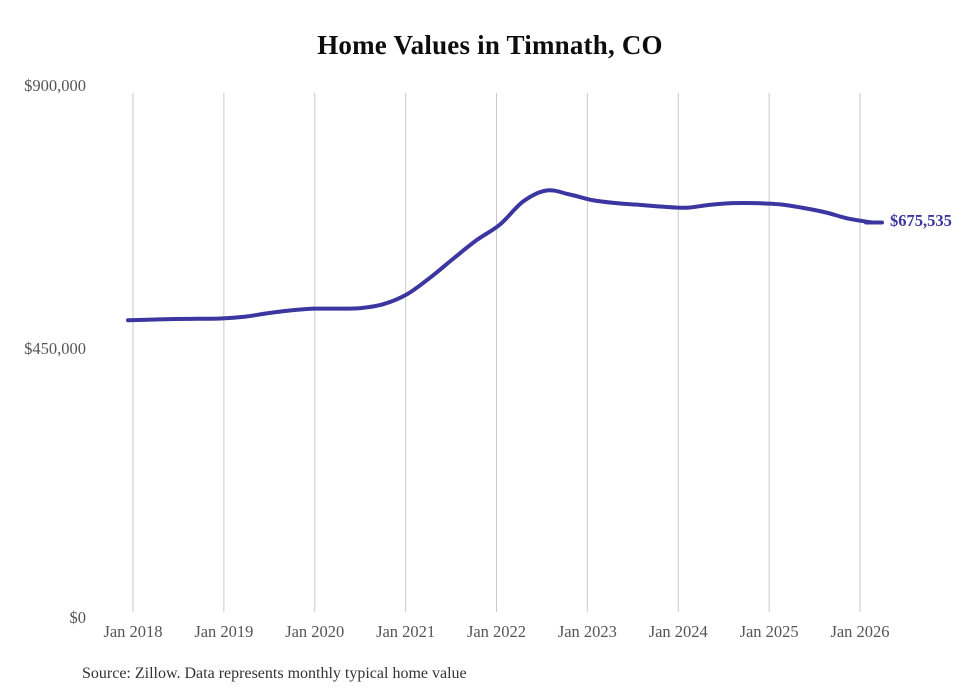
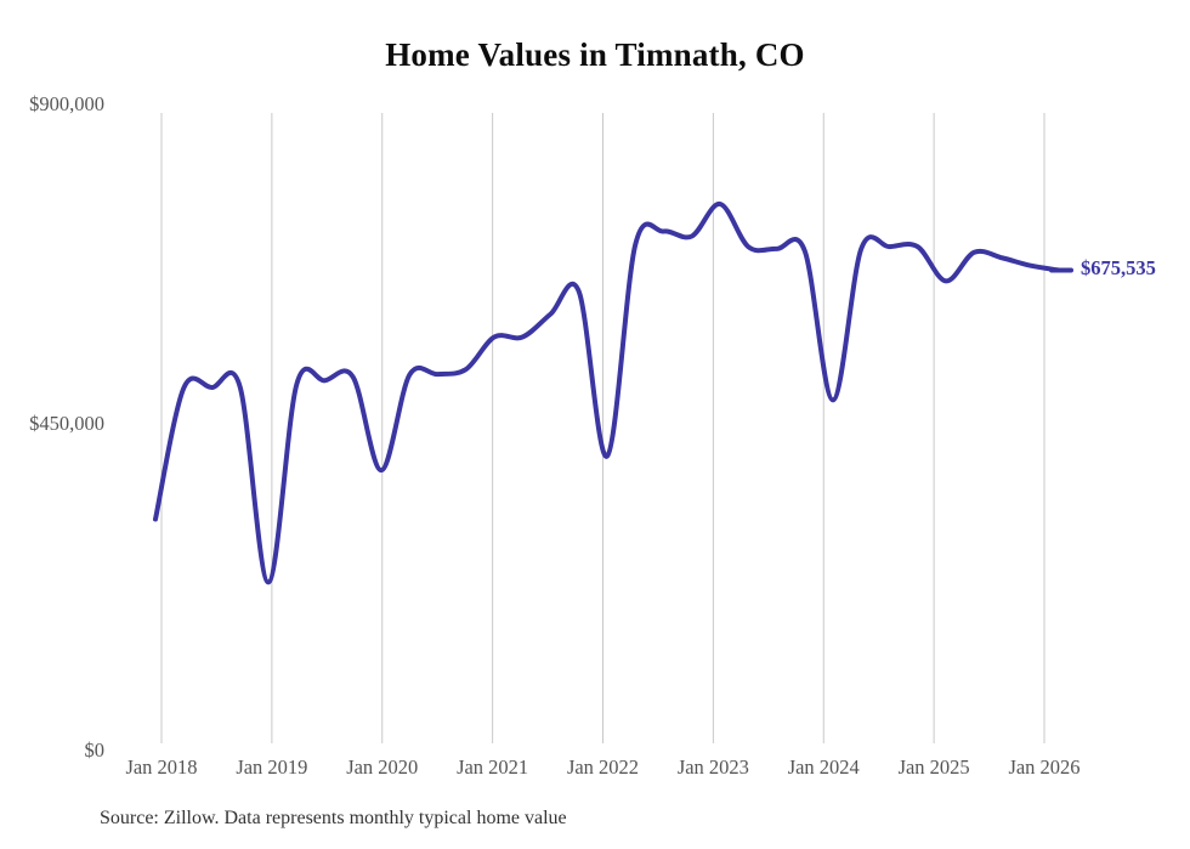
Jan 2018: $510000 -> $320000
Jan 2019: $510000 -> $230000
Jan 2020: $530000 -> $390000
Jan 2021: $550000 -> $580000
Jan 2022: $670000 -> $410000
Jan 2023: $710000 -> $770000
Jan 2024: $700000 -> $490000
Jan 2025: $710000 -> $660000
